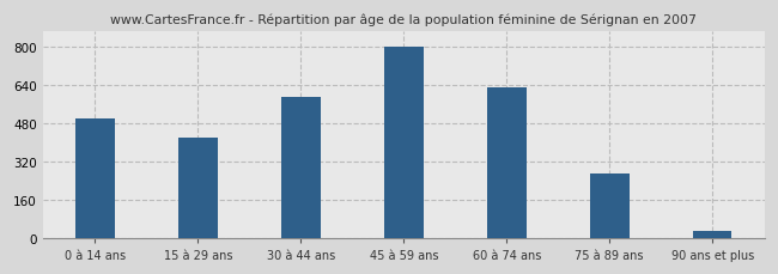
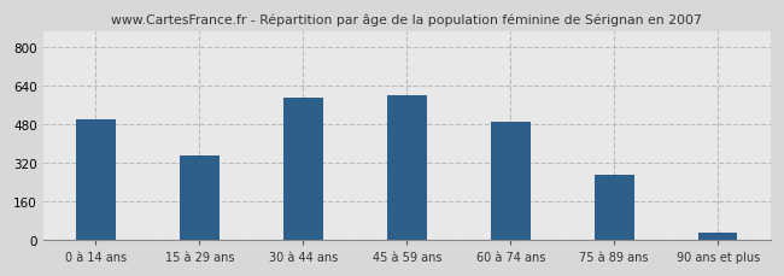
15 à 29 ans: 420 -> 350
45 à 59 ans: 800 -> 600
60 à 74 ans: 630 -> 490
